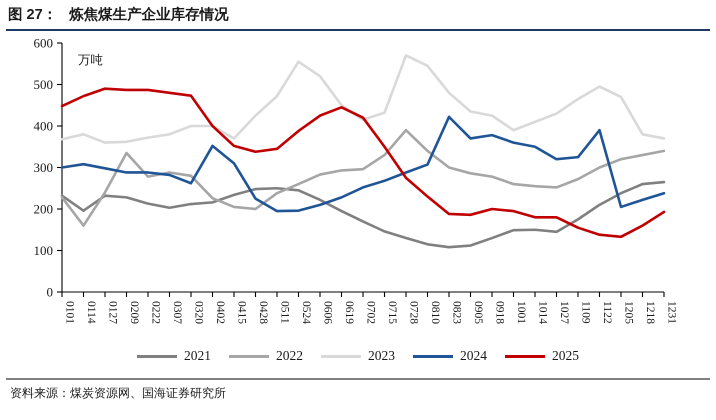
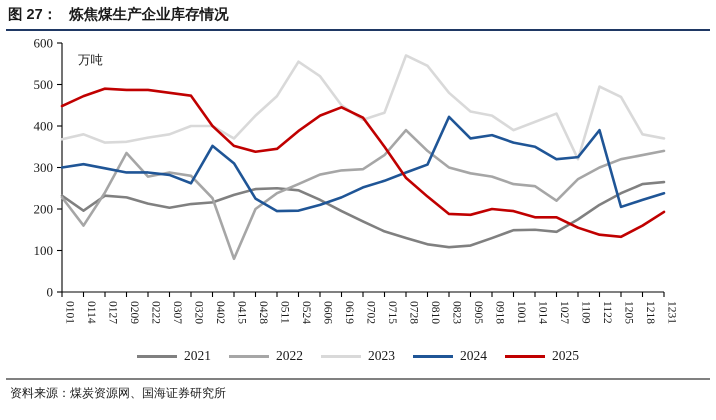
2022/0415: 200 -> 80
2022/1027: 250 -> 220
2023/1109: 460 -> 320
